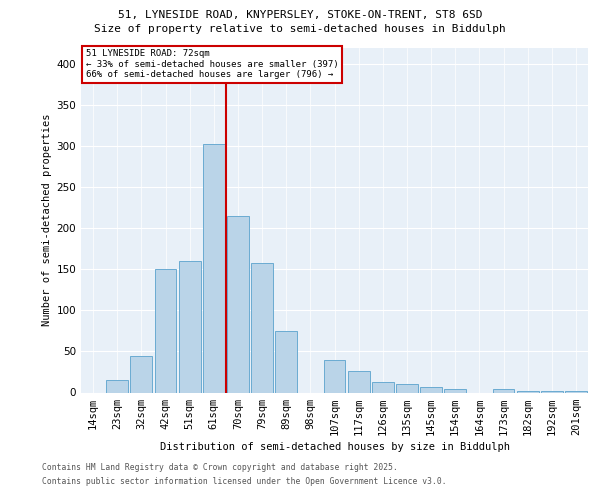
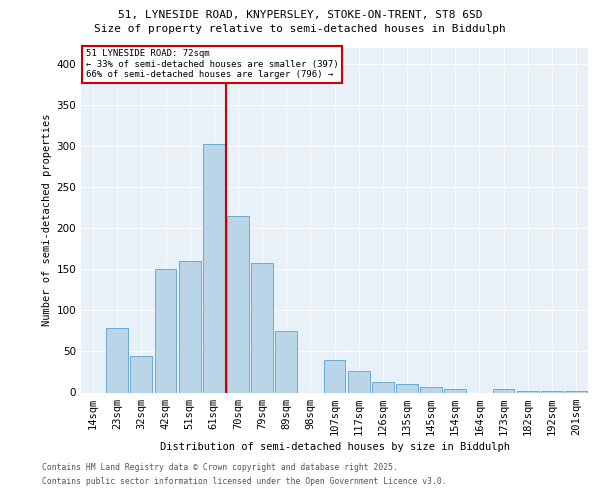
23sqm: 15 -> 78
